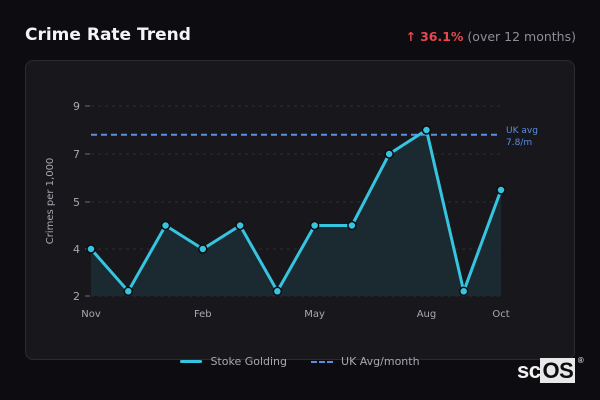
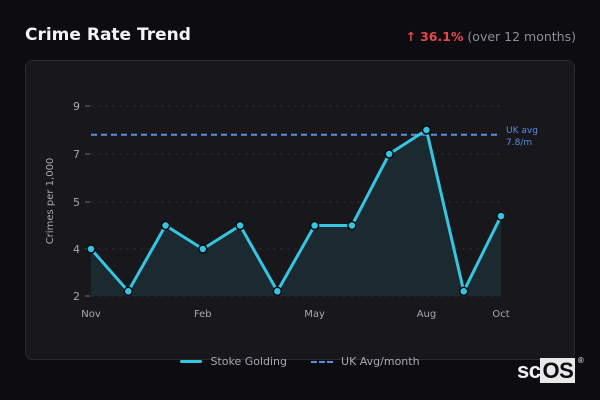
Stoke Golding/Oct: 5.5 -> 4.7
